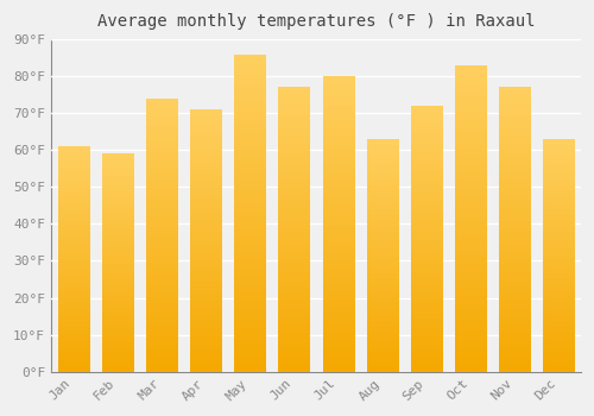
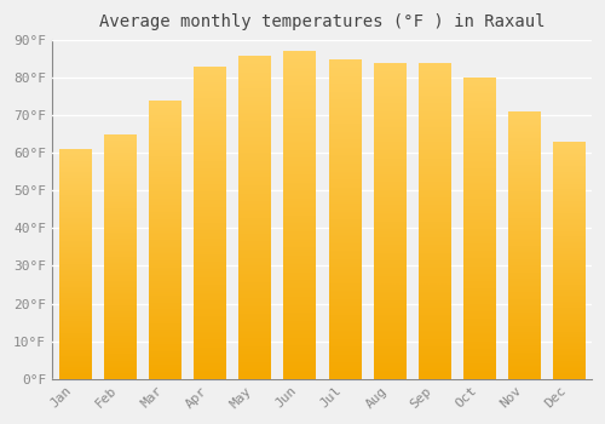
Feb: 59°F -> 65°F
Apr: 71°F -> 83°F
Jun: 77°F -> 87°F
Jul: 80°F -> 85°F
Aug: 63°F -> 84°F
Sep: 72°F -> 84°F
Oct: 83°F -> 80°F
Nov: 77°F -> 71°F
